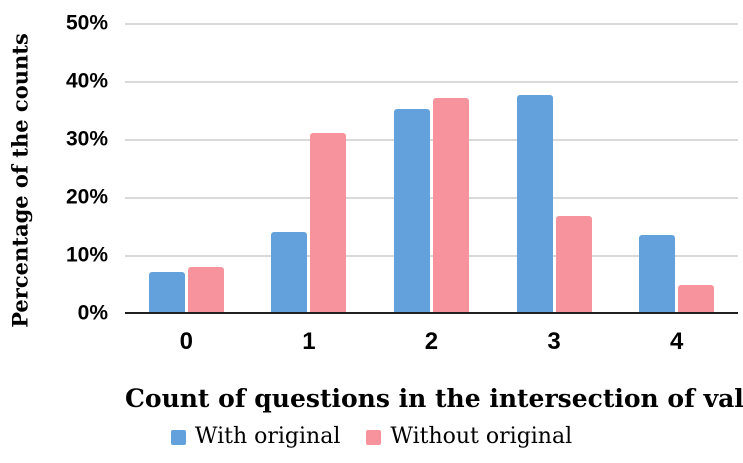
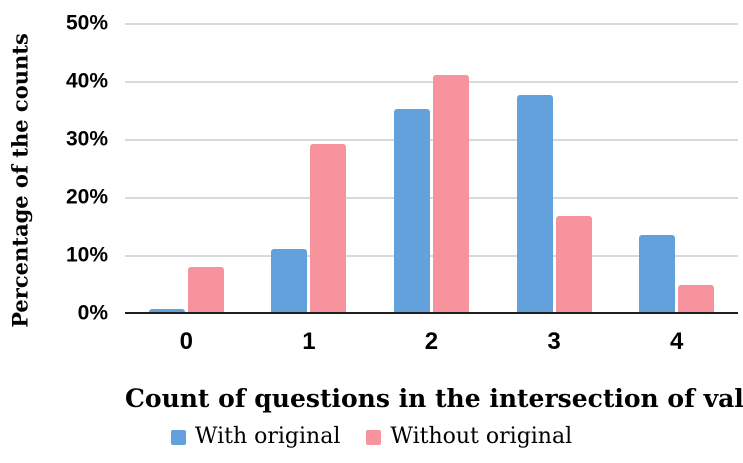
With original/0: 7% -> 1%
With original/1: 14% -> 11%
Without original/1: 31% -> 29%
Without original/2: 37% -> 41%
